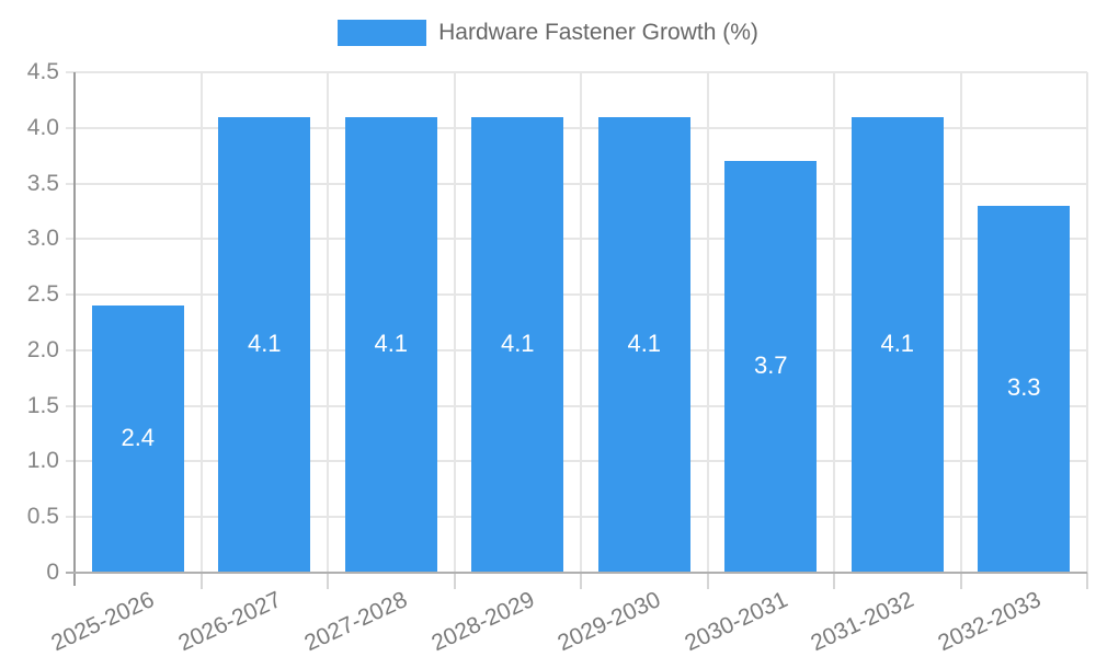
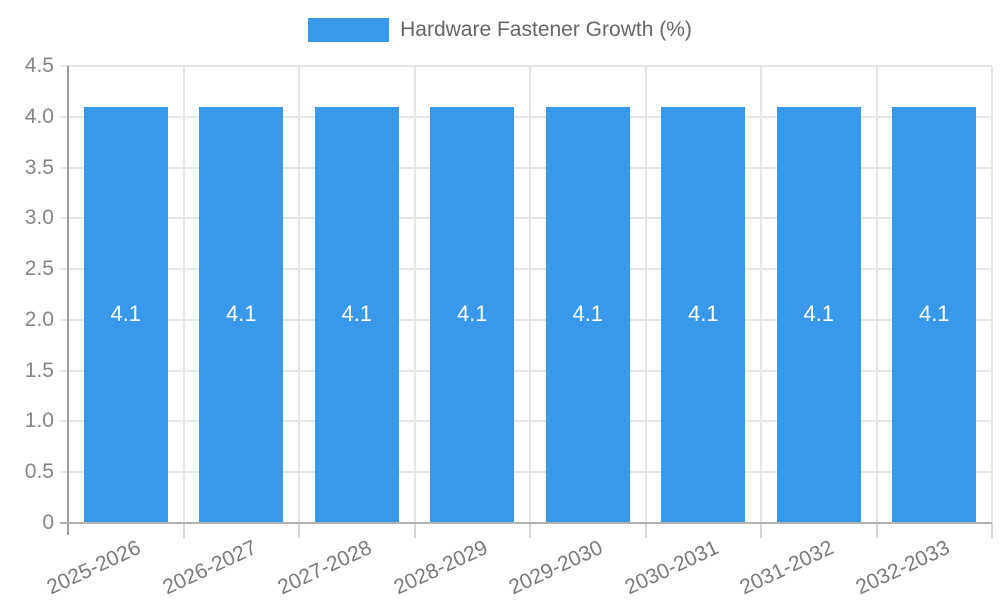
2025-2026: 2.4 -> 4.1
2030-2031: 3.7 -> 4.1
2032-2033: 3.3 -> 4.1
